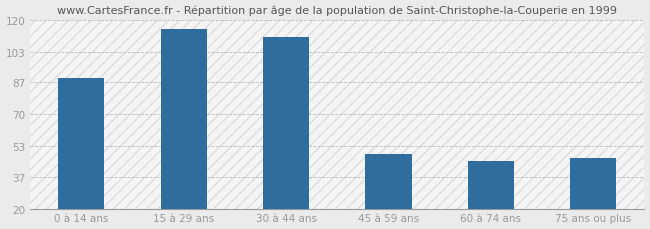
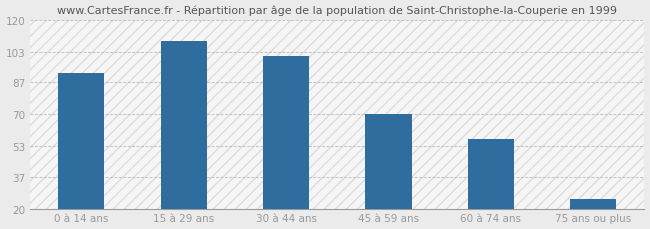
0 à 14 ans: 89 -> 92
15 à 29 ans: 115 -> 109
30 à 44 ans: 111 -> 101
45 à 59 ans: 49 -> 70
60 à 74 ans: 45 -> 57
75 ans ou plus: 47 -> 25
